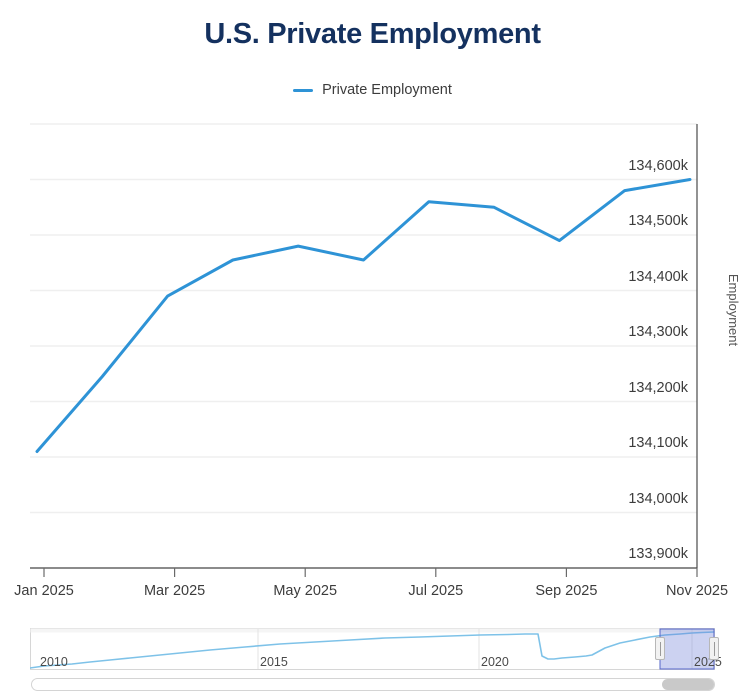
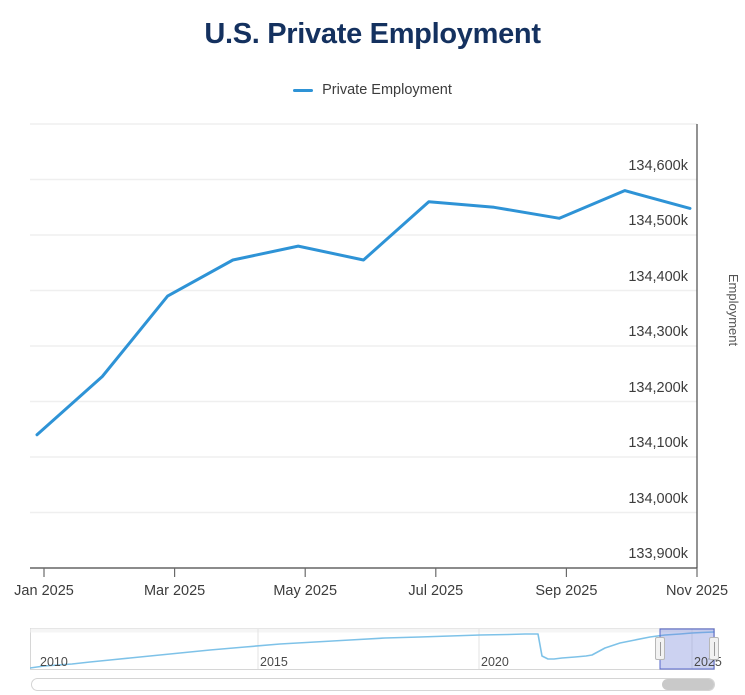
Jan 2025: 134110k -> 134140k
Sep 2025: 134490k -> 134530k
Nov 2025: 134600k -> 134550k
